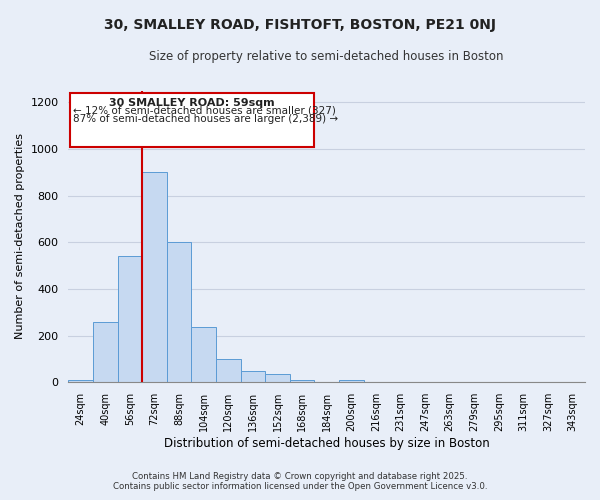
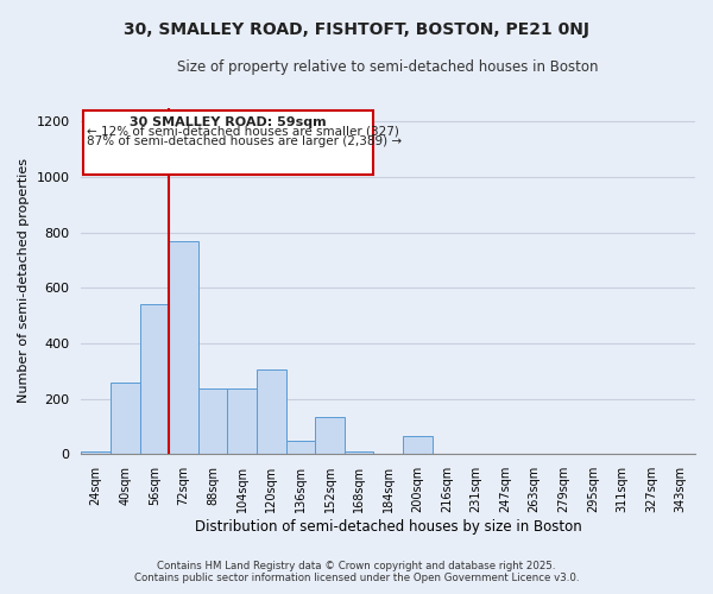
72sqm: 900 -> 770
88sqm: 600 -> 235
120sqm: 100 -> 305
152sqm: 35 -> 135
200sqm: 10 -> 65
